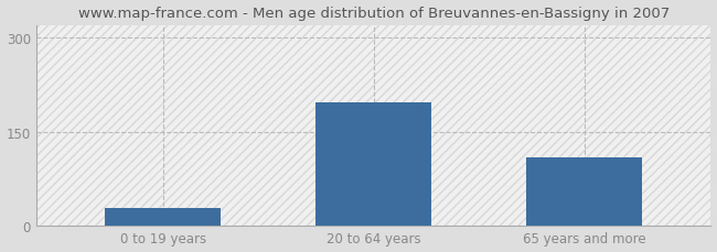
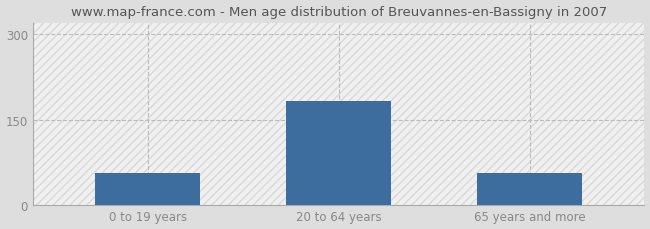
0 to 19 years: 28 -> 56
20 to 64 years: 196 -> 183
65 years and more: 108 -> 56
